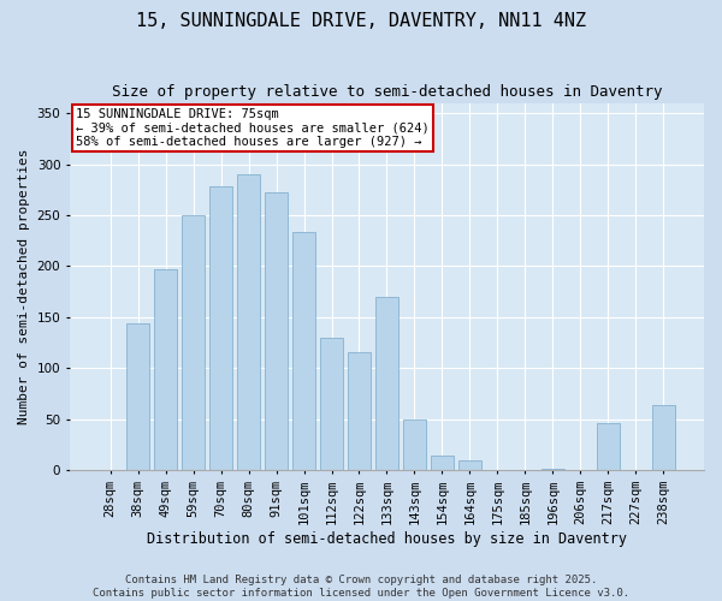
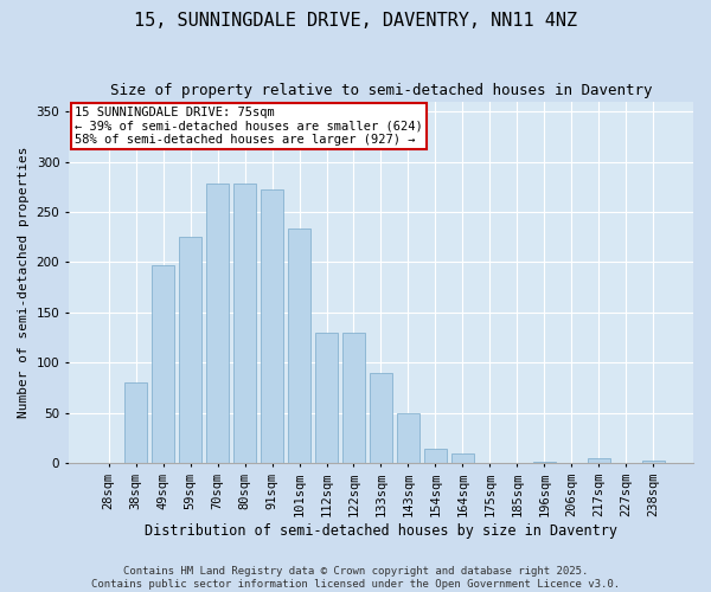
38sqm: 144 -> 80
59sqm: 250 -> 225
80sqm: 290 -> 278
122sqm: 116 -> 130
133sqm: 170 -> 90
217sqm: 46 -> 5
238sqm: 64 -> 3
